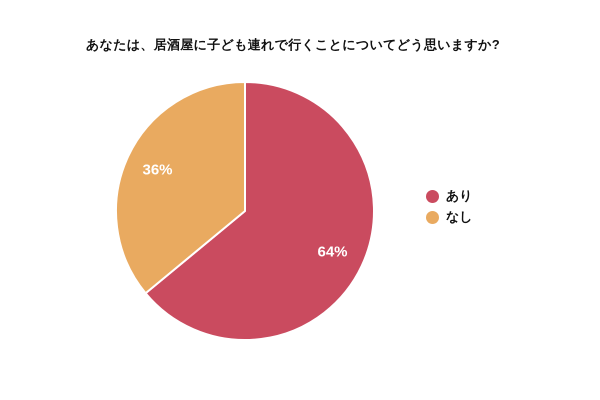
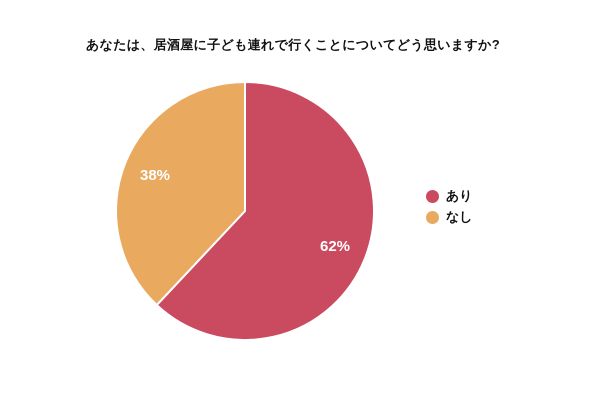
あり: 64% -> 62%
なし: 36% -> 38%
